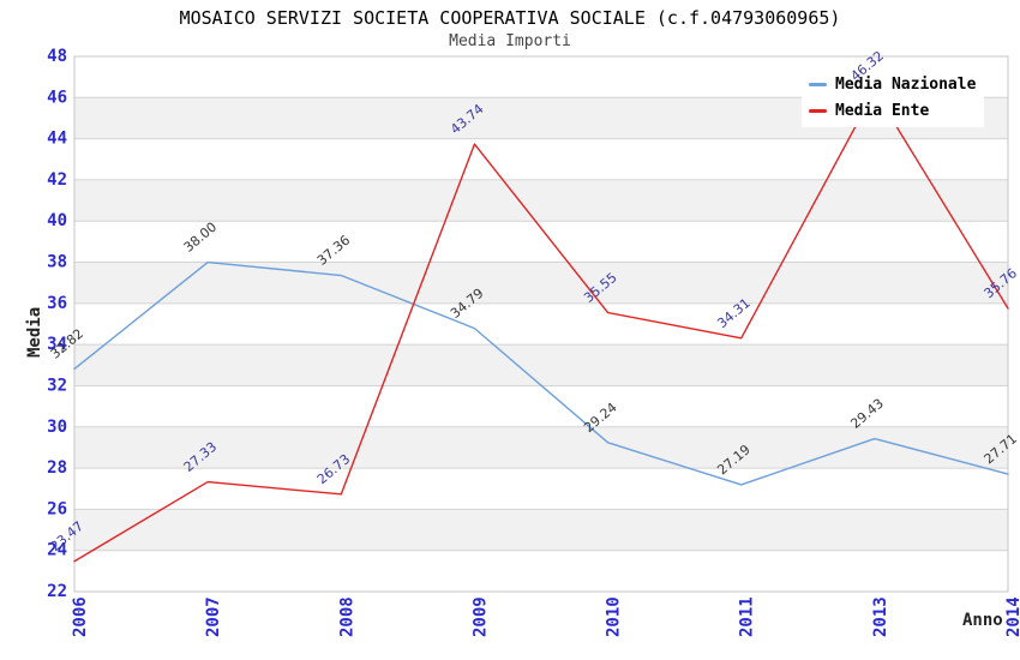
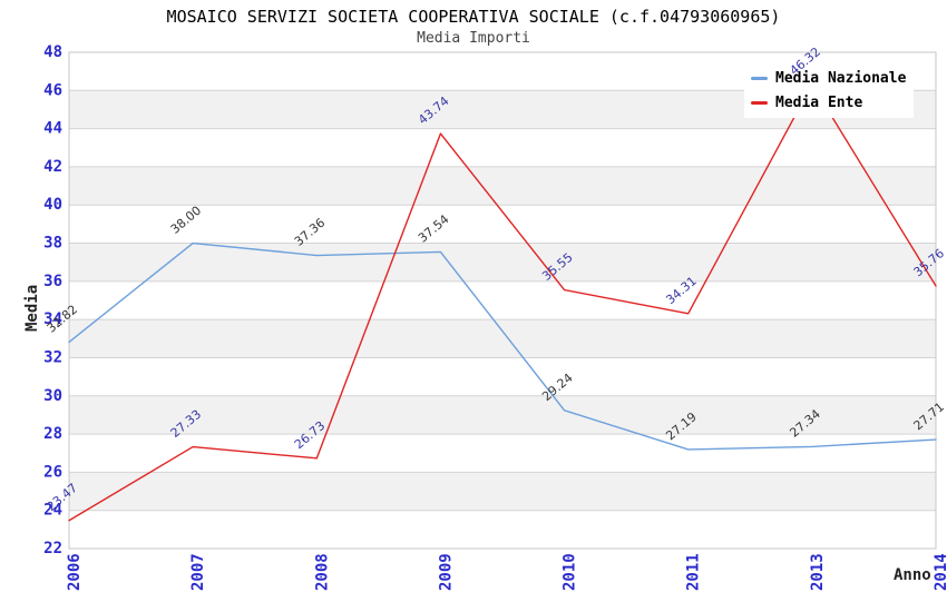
Media Nazionale/2009: 34.79 -> 37.54
Media Nazionale/2013: 29.43 -> 27.34
